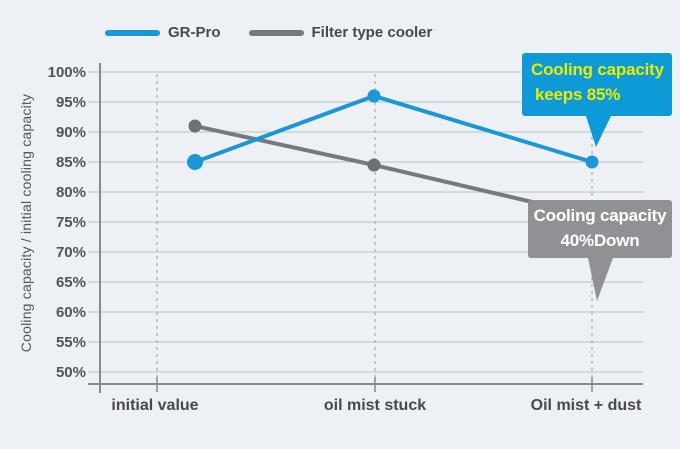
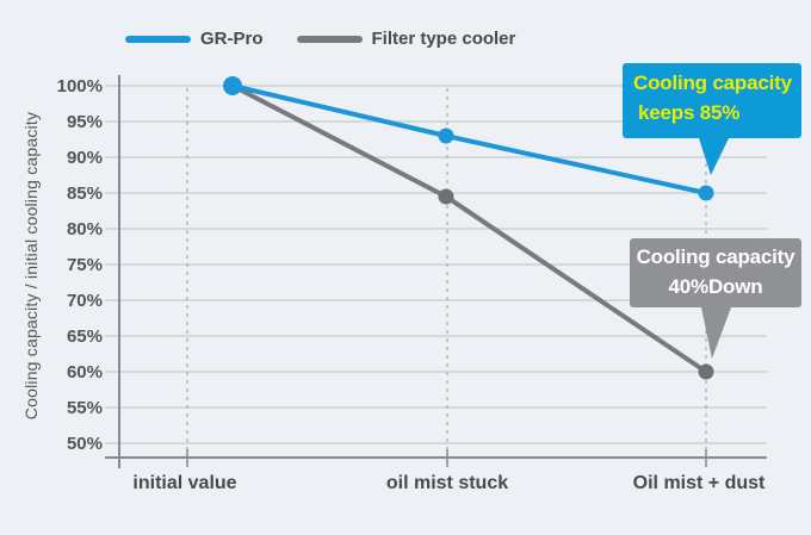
GR-Pro/initial value: 85% -> 100%
Filter type cooler/initial value: 91% -> 100%
GR-Pro/oil mist stuck: 96% -> 93%
Filter type cooler/Oil mist + dust: 76% -> 60%
